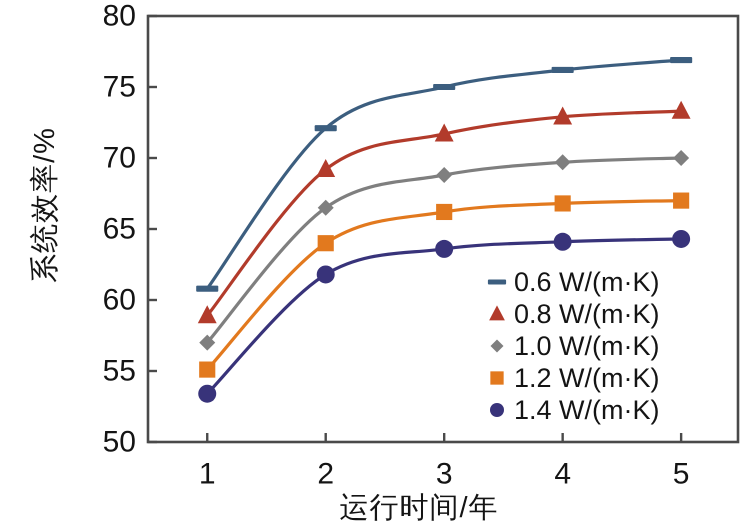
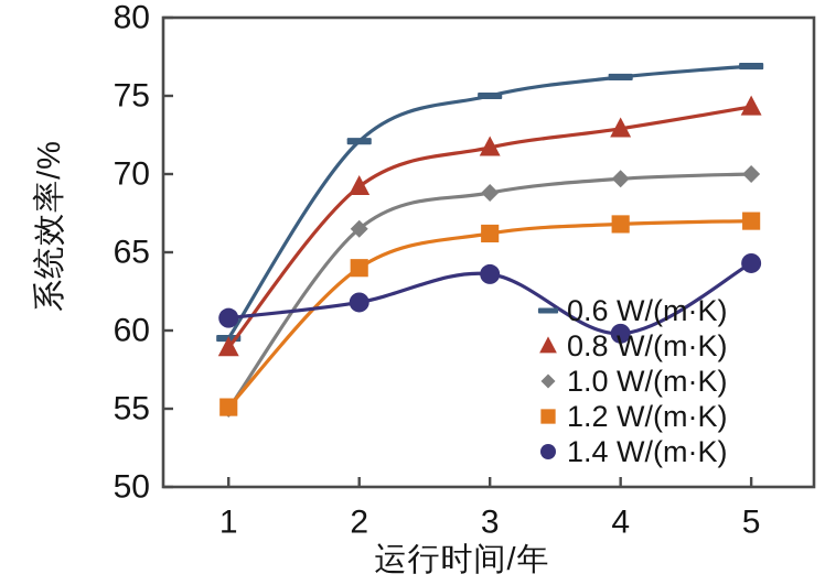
0.6 W/(m·K)/1: 60.8 -> 59.5
1.0 W/(m·K)/1: 57.0 -> 55.0
1.4 W/(m·K)/1: 53.4 -> 60.8
1.4 W/(m·K)/4: 64.1 -> 59.8
0.8 W/(m·K)/5: 73.3 -> 74.3
